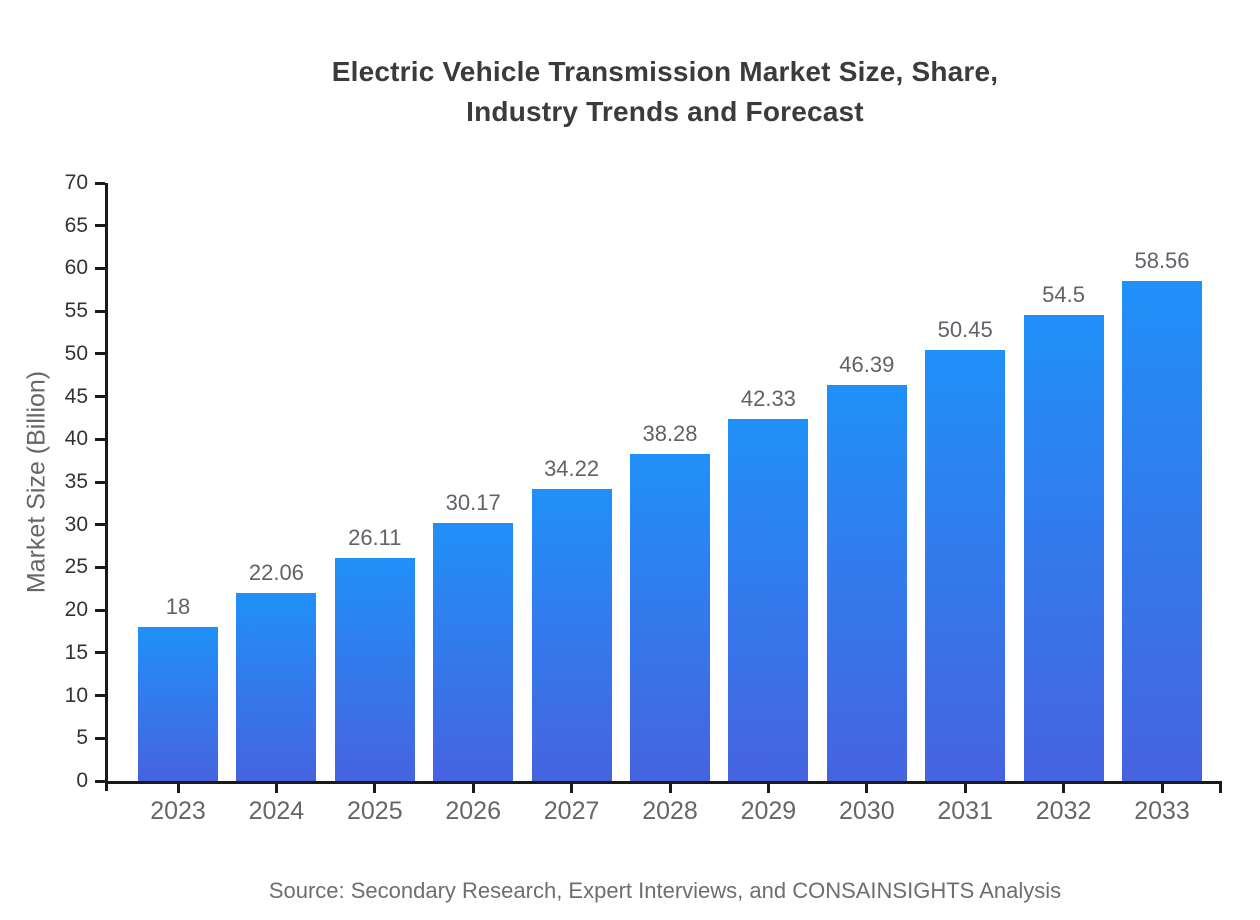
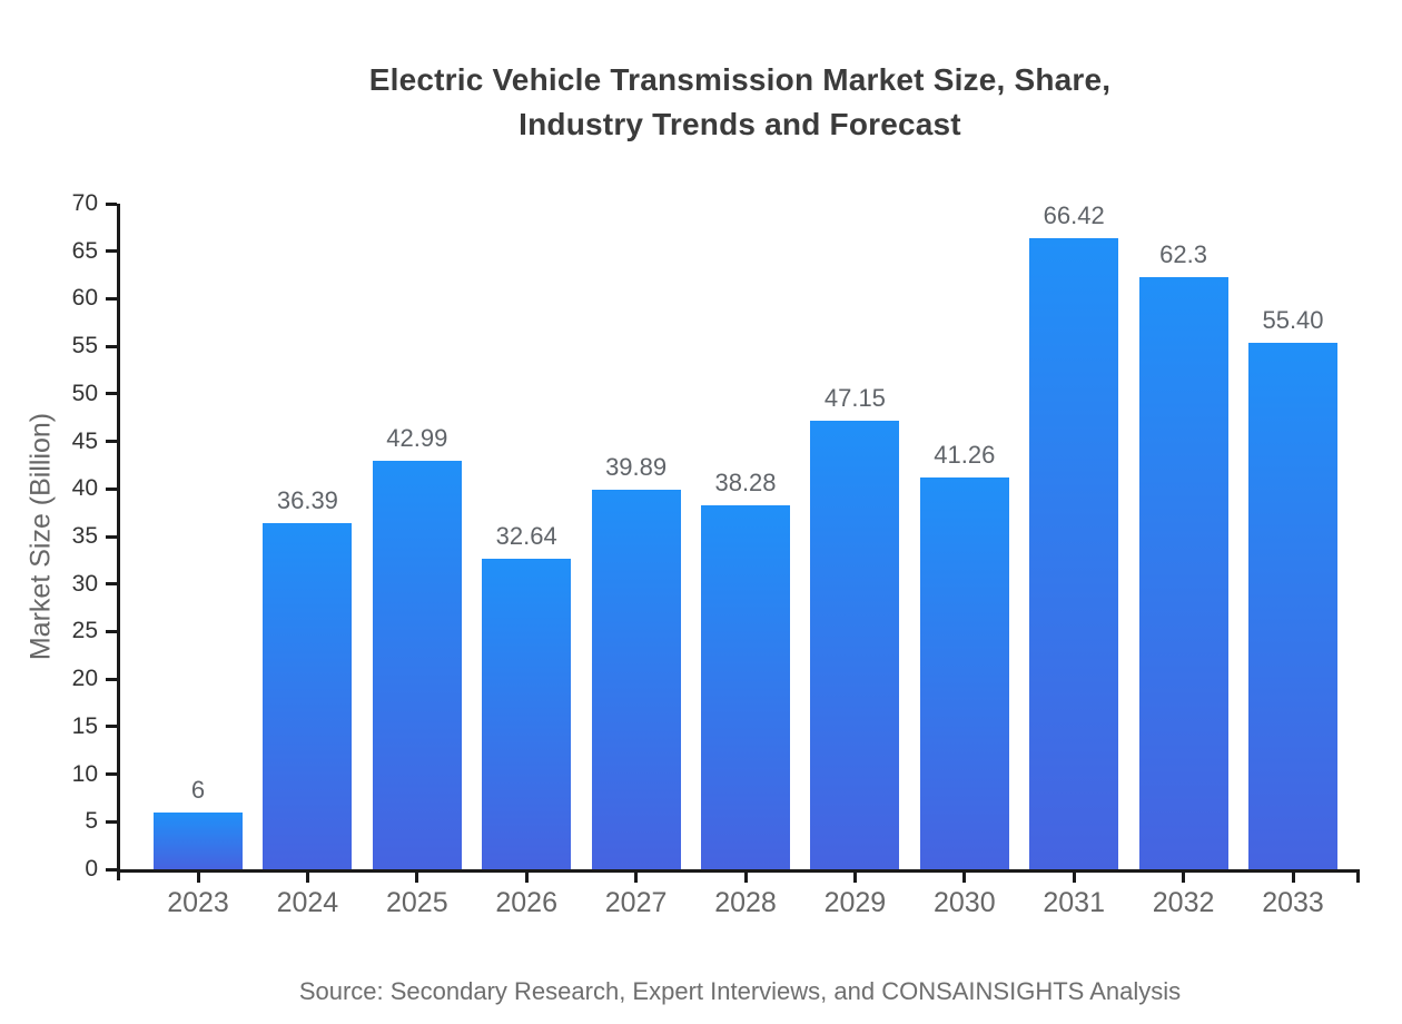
2023: 18 -> 6
2024: 22.06 -> 36.39
2025: 26.11 -> 42.99
2026: 30.17 -> 32.64
2027: 34.22 -> 39.89
2029: 42.33 -> 47.15
2030: 46.39 -> 41.26
2031: 50.45 -> 66.42
2032: 54.5 -> 62.3
2033: 58.56 -> 55.40
